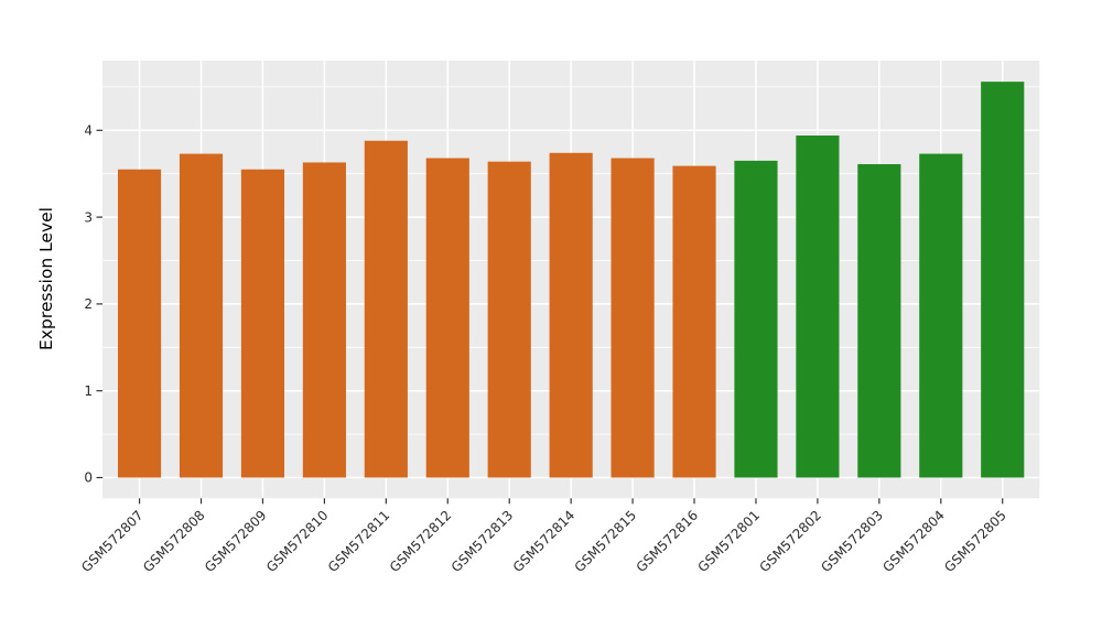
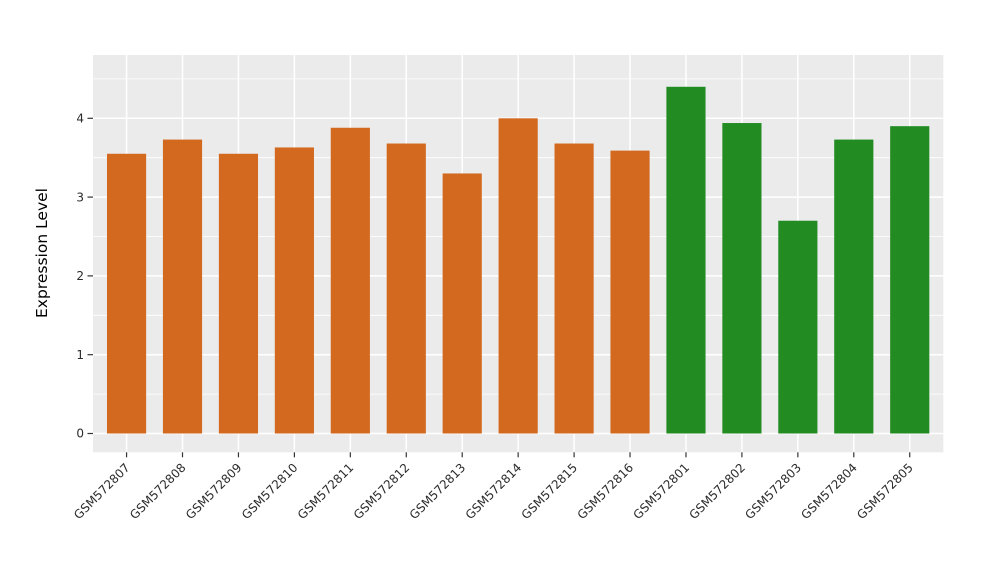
GSM572813: 3.6 -> 3.3
GSM572814: 3.7 -> 4.0
GSM572801: 3.6 -> 4.4
GSM572803: 3.6 -> 2.7
GSM572805: 4.6 -> 3.9
